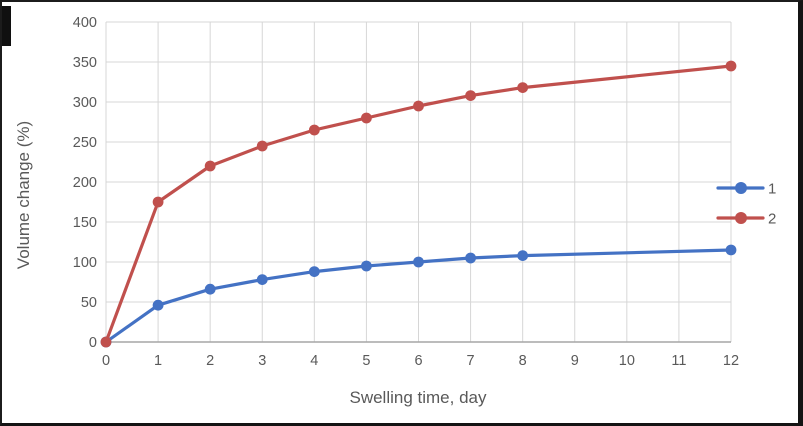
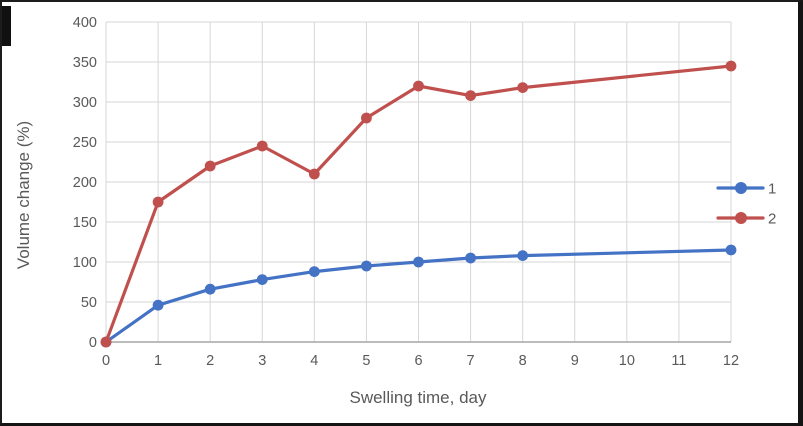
2/4: 260 -> 210
2/6: 300 -> 320
